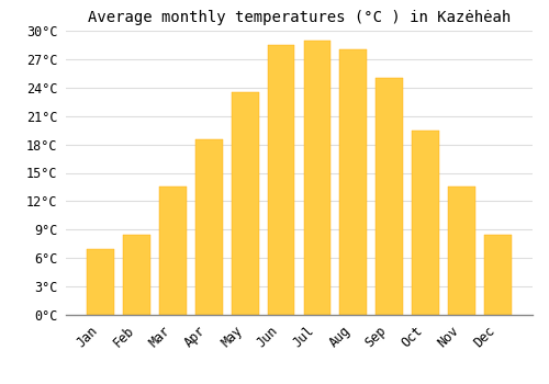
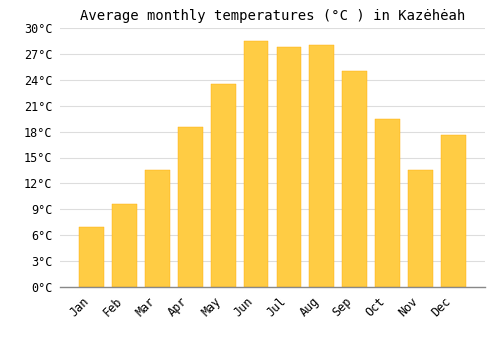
Feb: 8.5°C -> 9.6°C
Jul: 29.0°C -> 27.8°C
Dec: 8.5°C -> 17.6°C
